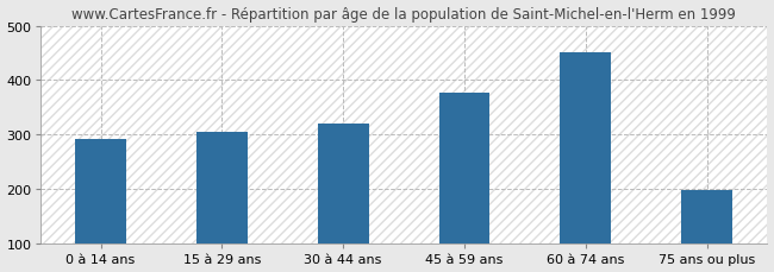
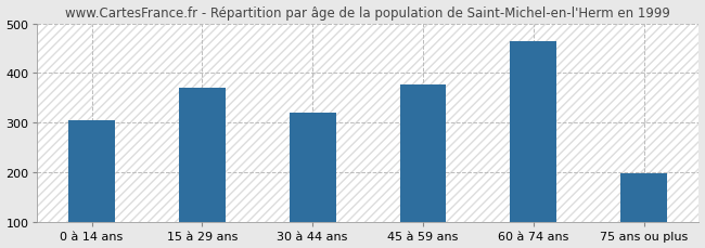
0 à 14 ans: 291 -> 305
15 à 29 ans: 305 -> 370
60 à 74 ans: 452 -> 465
